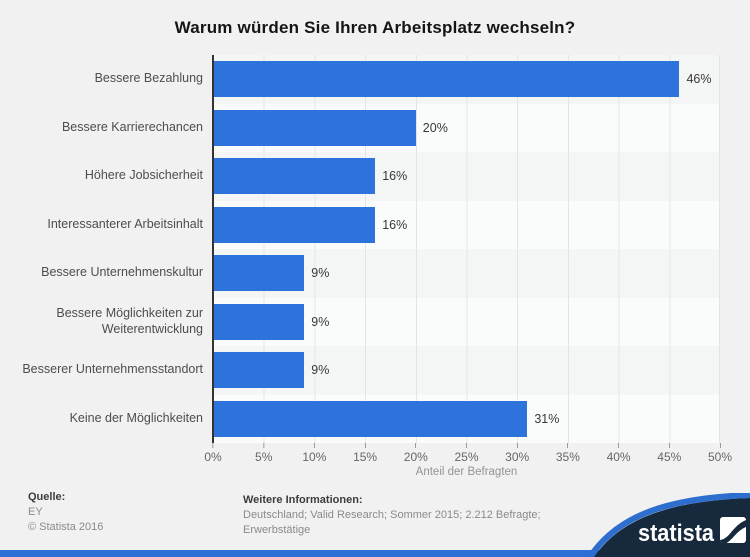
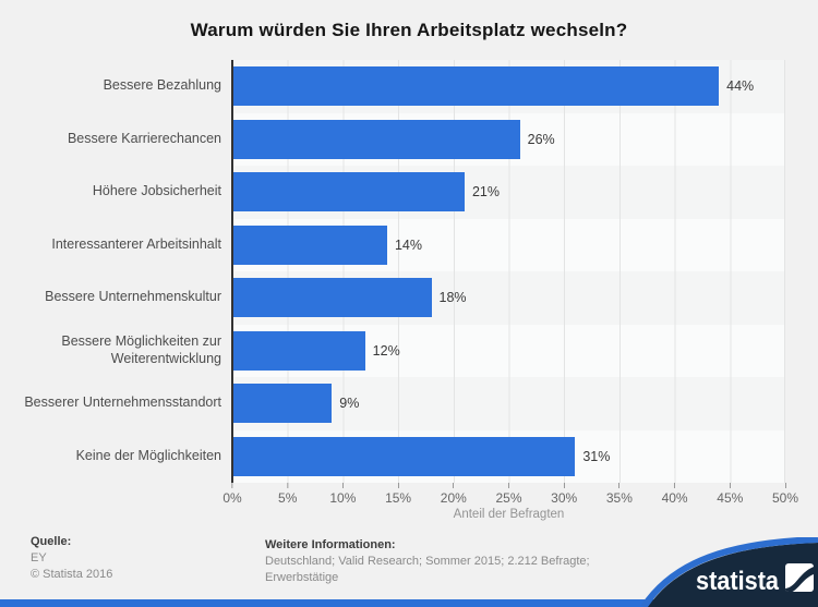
Bessere Bezahlung: 46% -> 44%
Bessere Karrierechancen: 20% -> 26%
Höhere Jobsicherheit: 16% -> 21%
Interessanterer Arbeitsinhalt: 16% -> 14%
Bessere Unternehmenskultur: 9% -> 18%
Bessere Möglichkeiten zur Weiterentwicklung: 9% -> 12%
